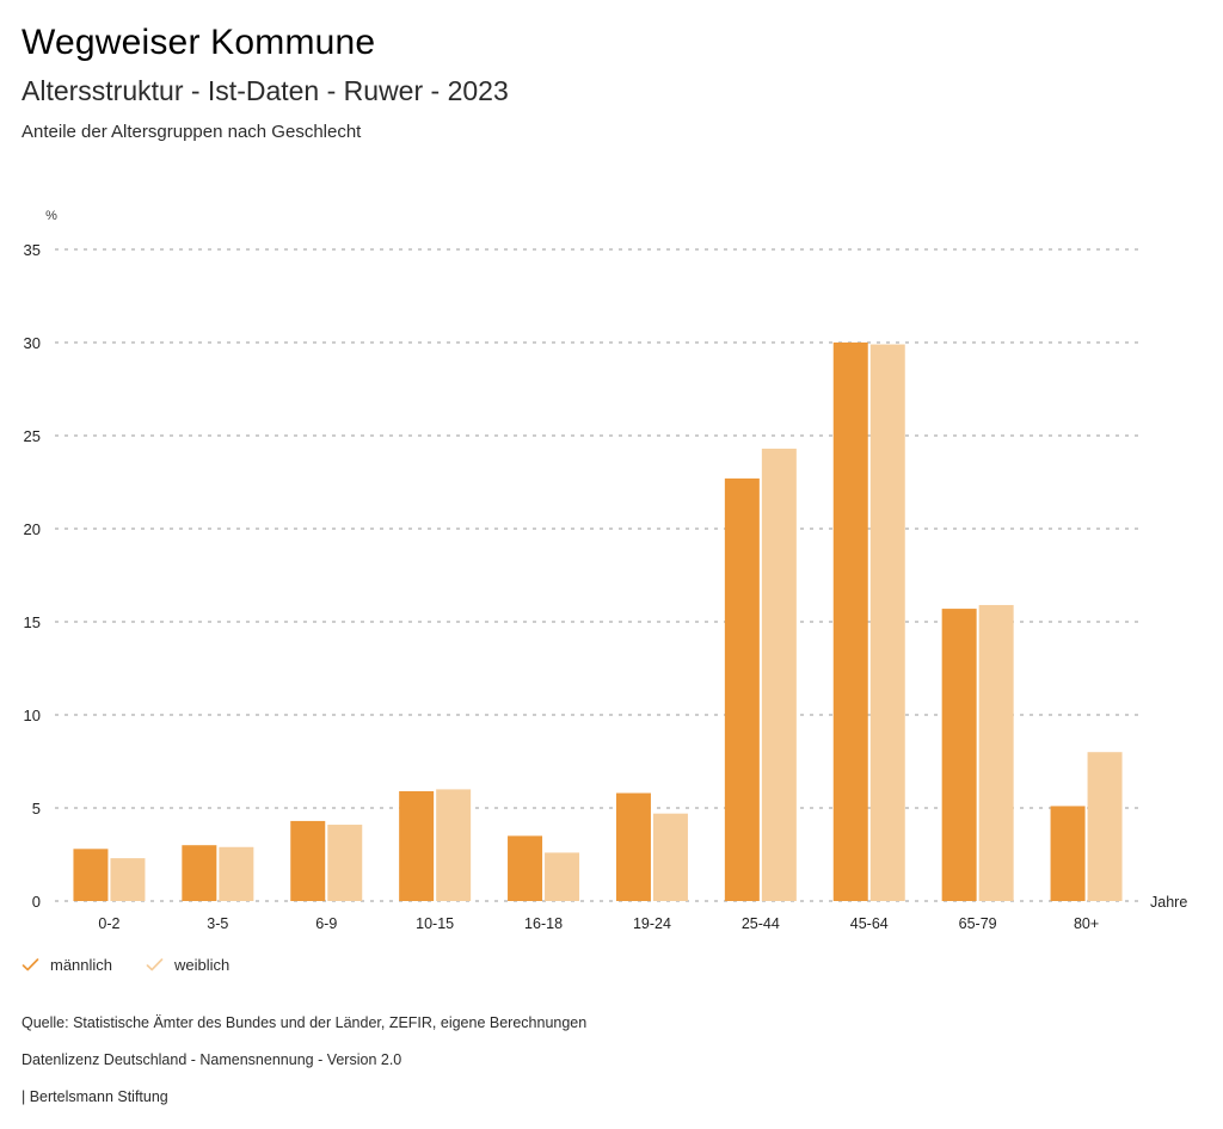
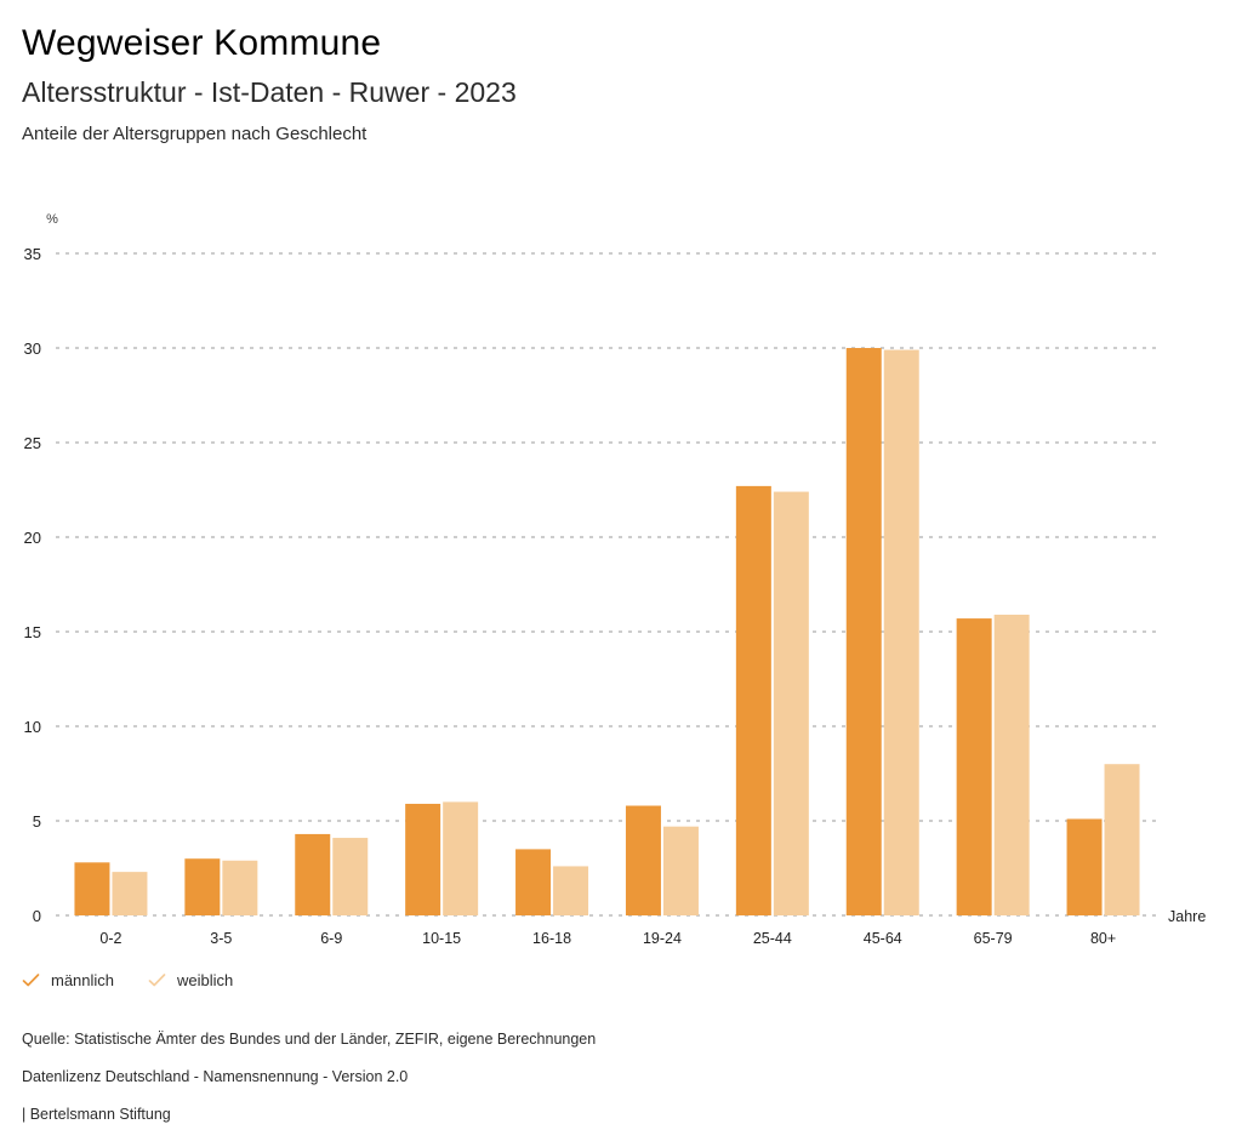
weiblich/25-44: 24.3 -> 22.4
